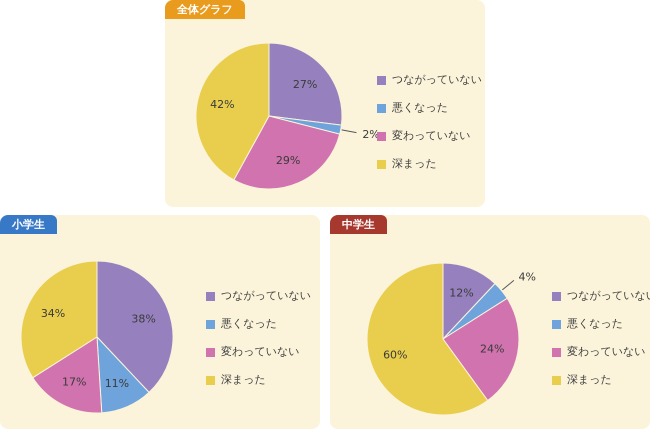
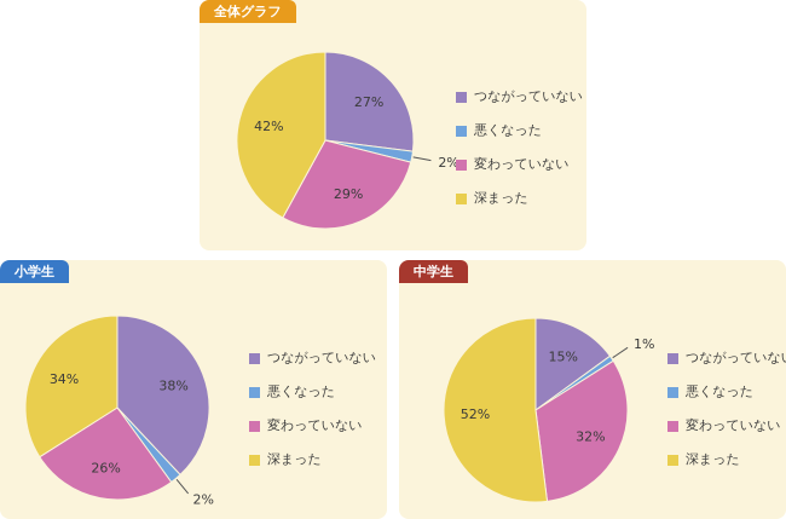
小学生/悪くなった: 11% -> 2%
小学生/変わっていない: 17% -> 26%
中学生/つながっていない: 12% -> 15%
中学生/悪くなった: 4% -> 1%
中学生/変わっていない: 24% -> 32%
中学生/深まった: 60% -> 52%
